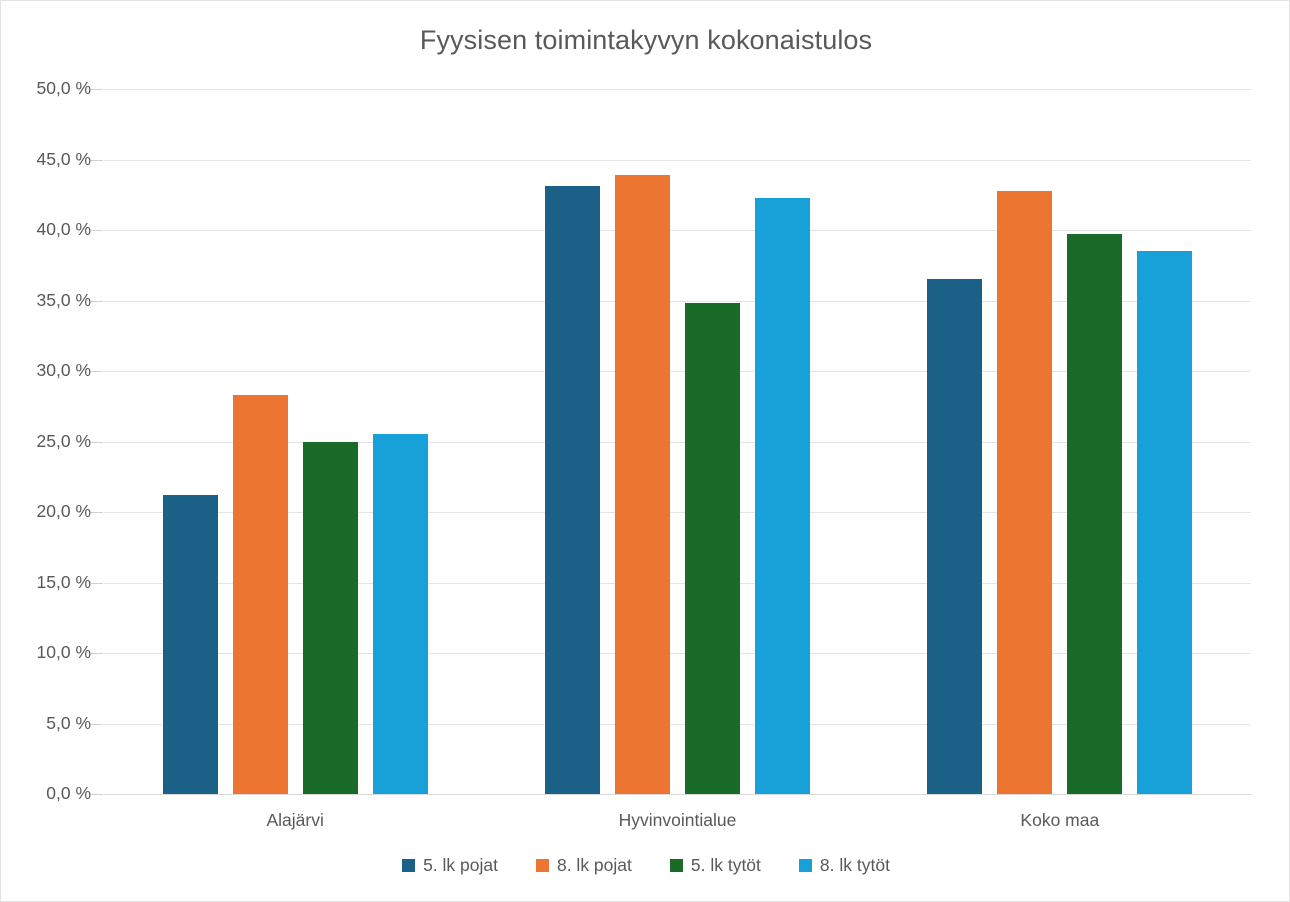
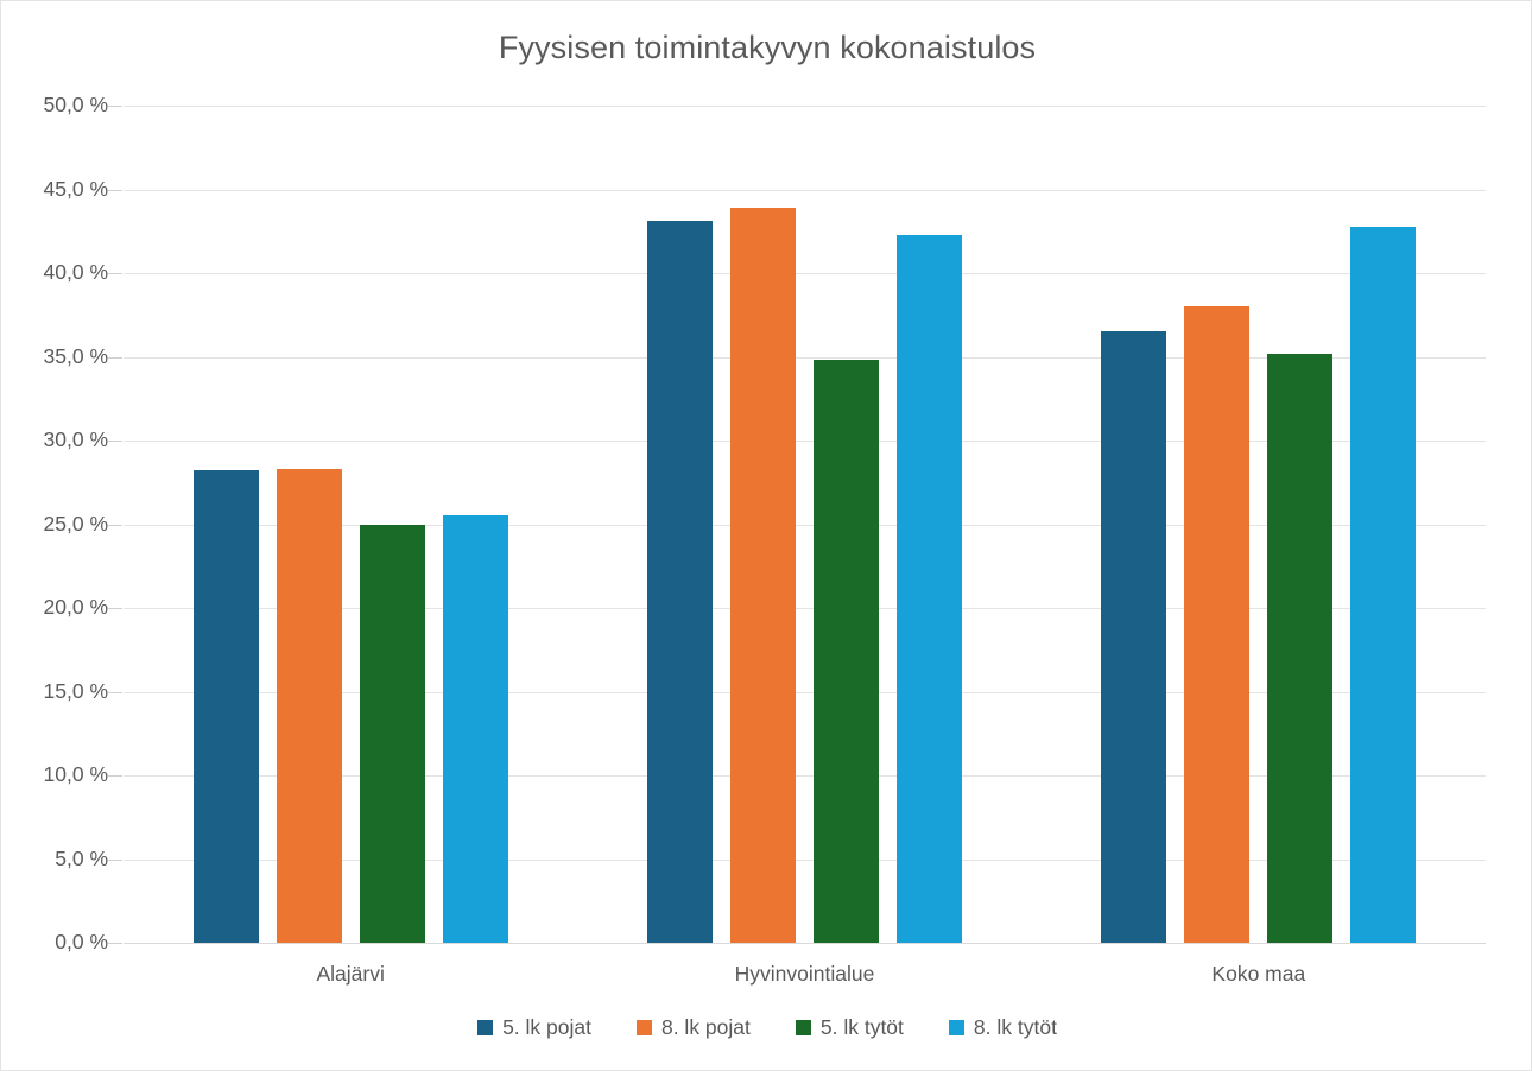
5. lk pojat/Alajärvi: 21,2% -> 28,2%
8. lk pojat/Koko maa: 42,8% -> 38,0%
5. lk tytöt/Koko maa: 39,7% -> 35,2%
8. lk tytöt/Koko maa: 38,5% -> 42,8%
